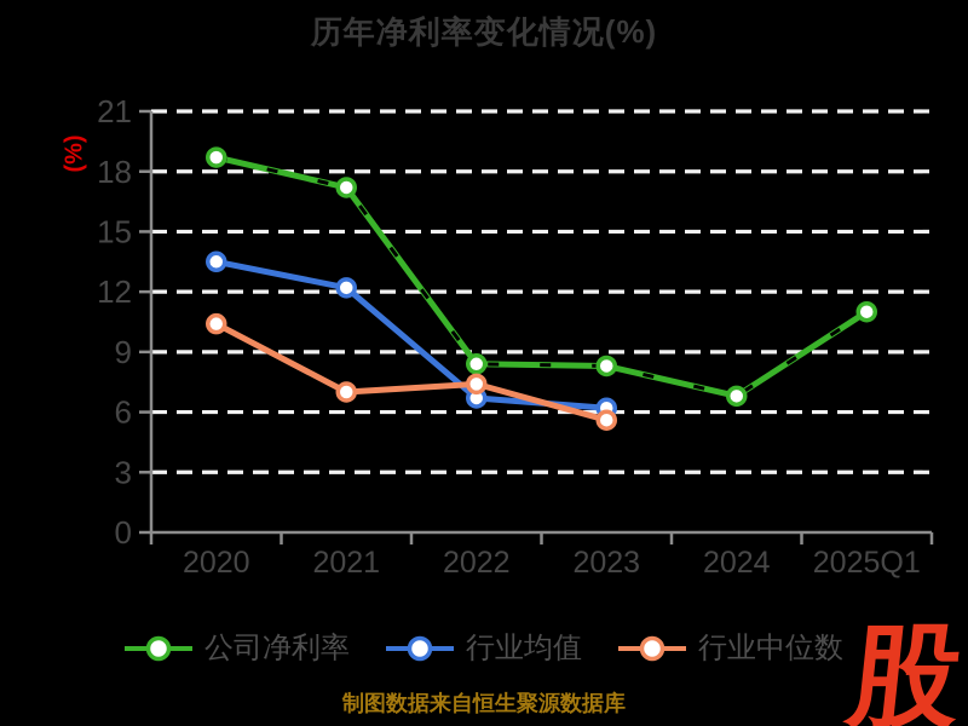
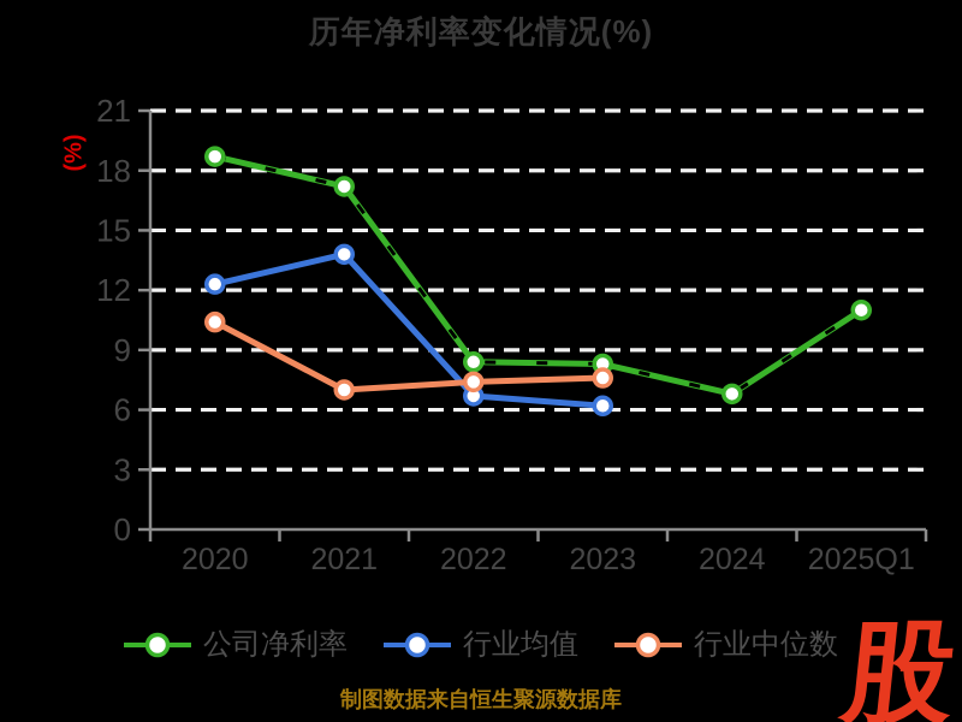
行业均值/2020: 13.5 -> 12.3
行业均值/2021: 12.2 -> 13.8
行业中位数/2023: 5.6 -> 7.6
